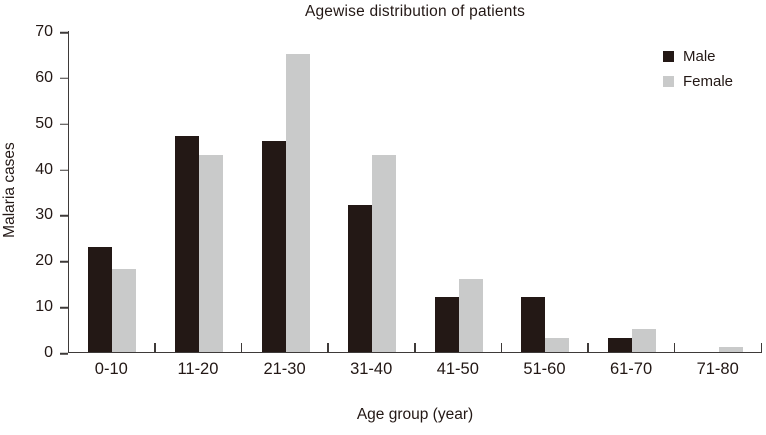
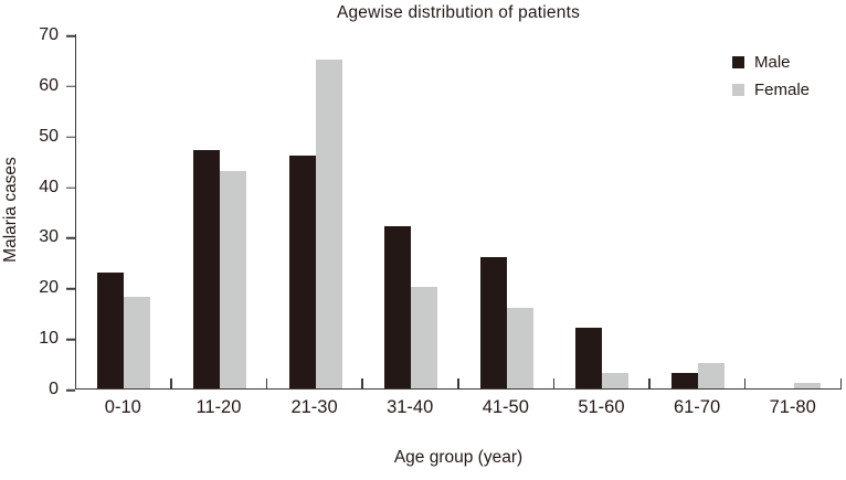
Female/31-40: 43 -> 20
Male/41-50: 12 -> 26
